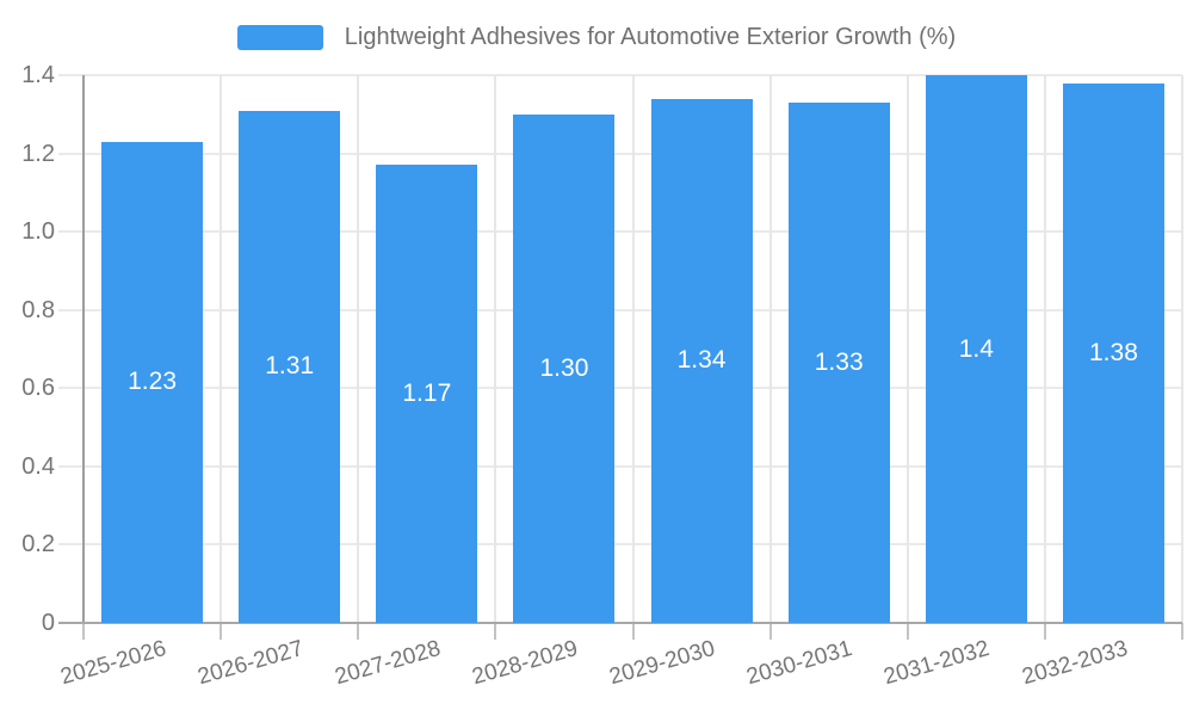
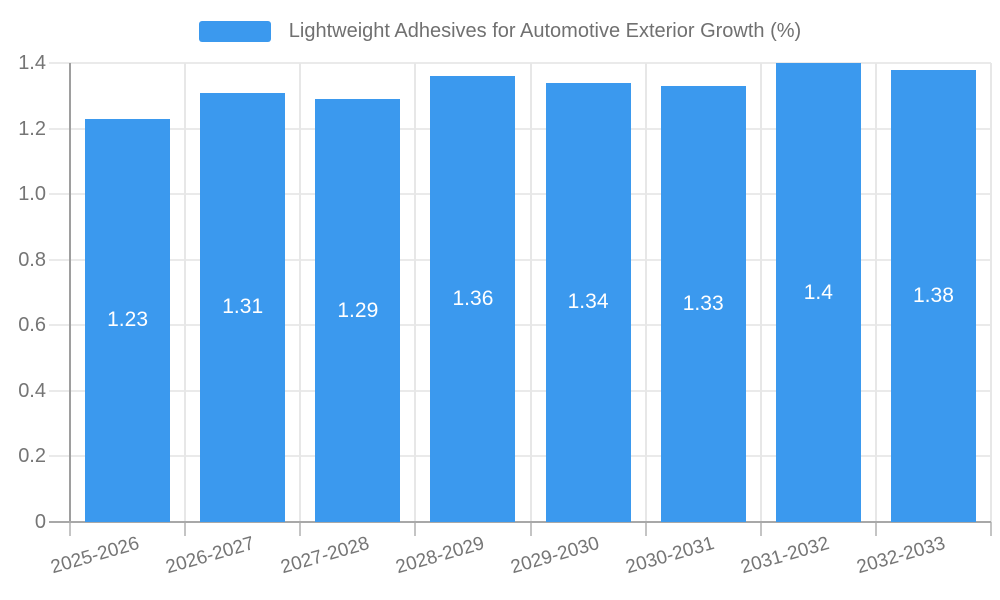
2027-2028: 1.17 -> 1.29
2028-2029: 1.30 -> 1.36
